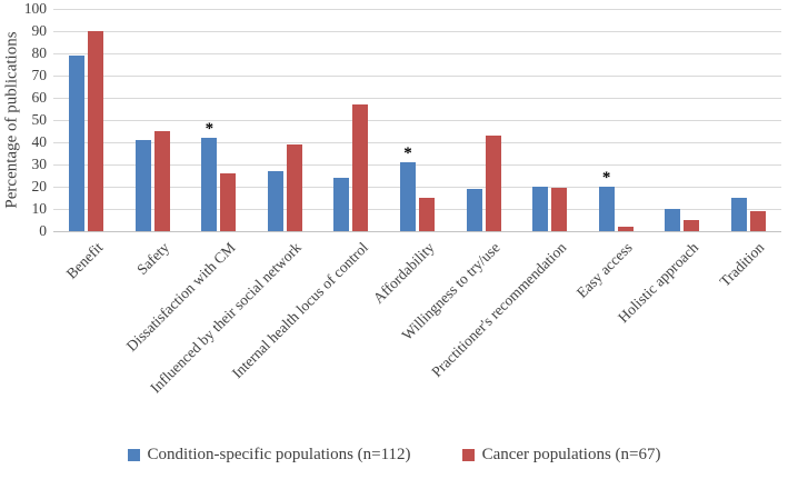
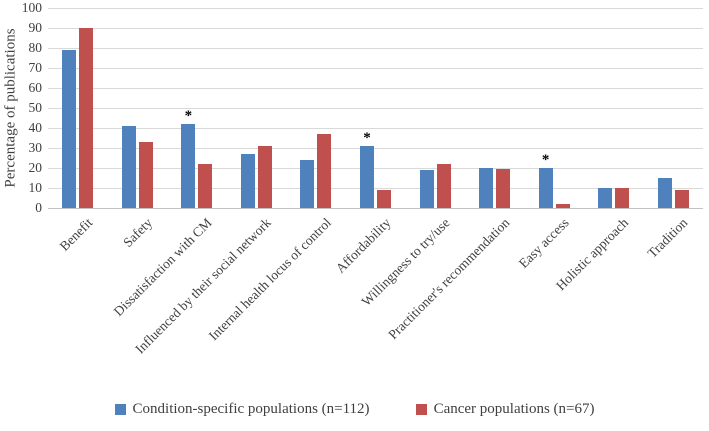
Cancer populations (n=67)/Safety: 45 -> 33
Cancer populations (n=67)/Dissatisfaction with CM: 26 -> 22
Cancer populations (n=67)/Influenced by their social network: 39 -> 31
Cancer populations (n=67)/Internal health locus of control: 57 -> 37
Cancer populations (n=67)/Affordability: 15 -> 9
Cancer populations (n=67)/Willingness to try/use: 43 -> 22
Cancer populations (n=67)/Holistic approach: 5 -> 10
